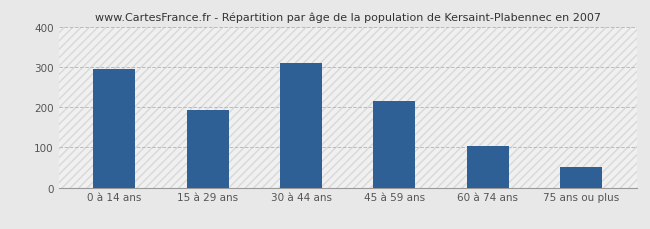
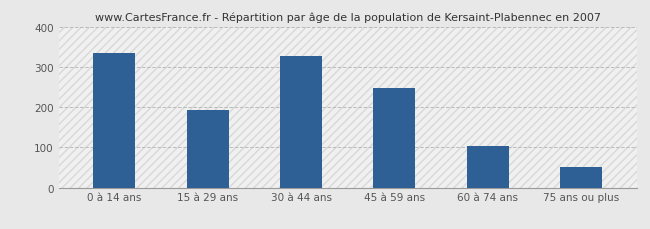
0 à 14 ans: 295 -> 335
30 à 44 ans: 310 -> 327
45 à 59 ans: 215 -> 248
